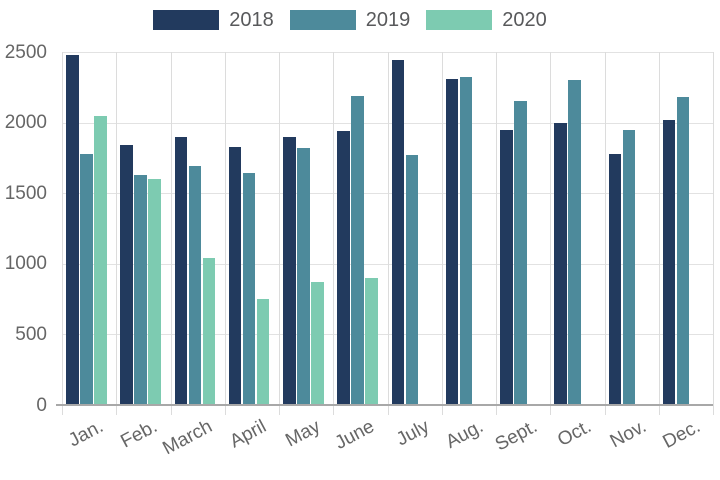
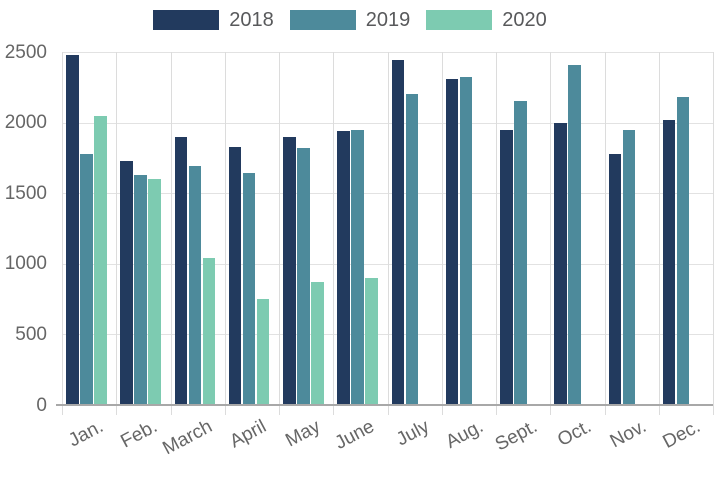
2018/Feb.: 1840 -> 1730
2019/June: 2190 -> 1950
2019/July: 1770 -> 2200
2019/Oct.: 2300 -> 2410
